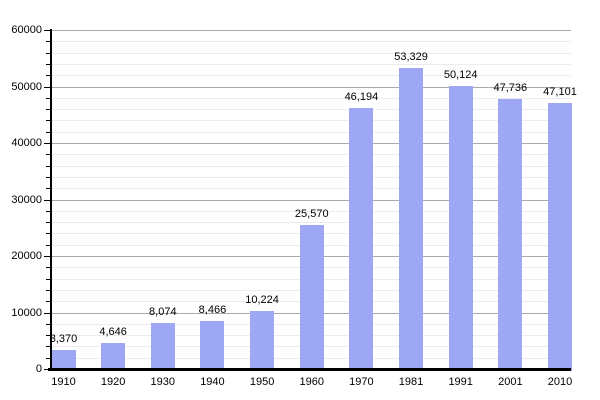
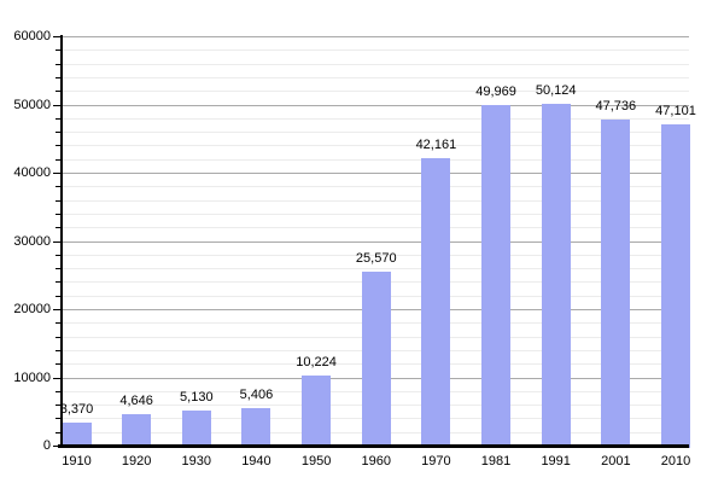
1930: 8,074 -> 5,130
1940: 8,466 -> 5,406
1970: 46,194 -> 42,161
1981: 53,329 -> 49,969
